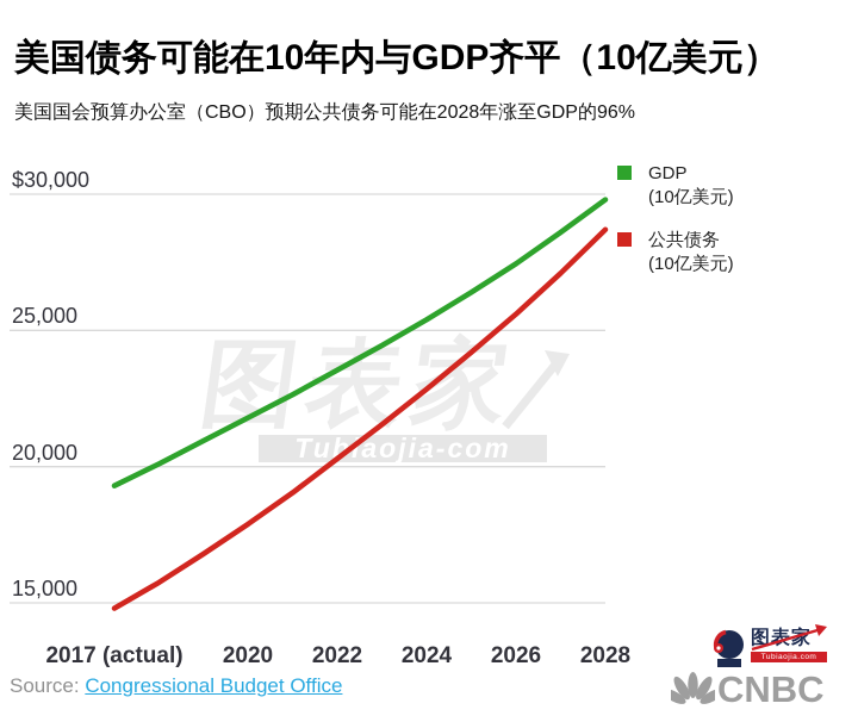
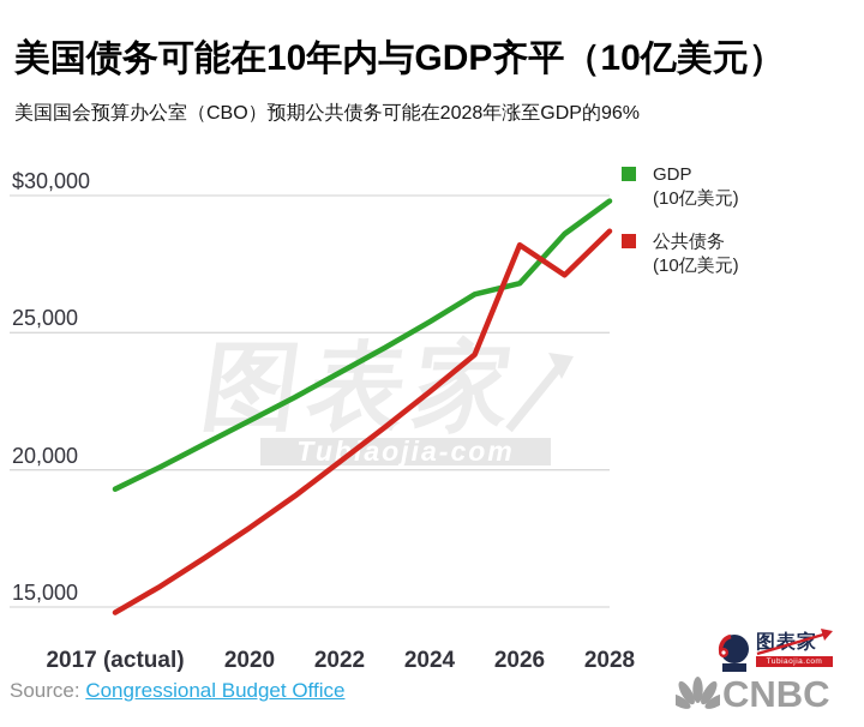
GDP (10亿美元)/2026: $27400 -> $26800
公共债务 (10亿美元)/2026: $25600 -> $28200
